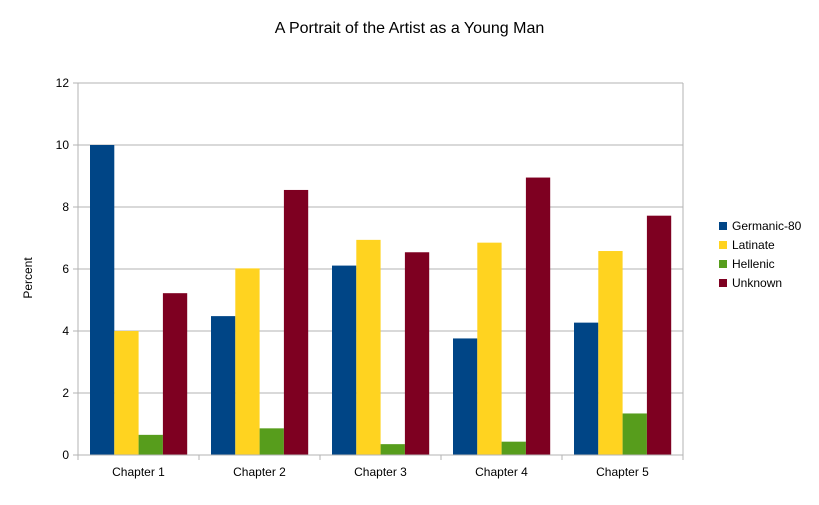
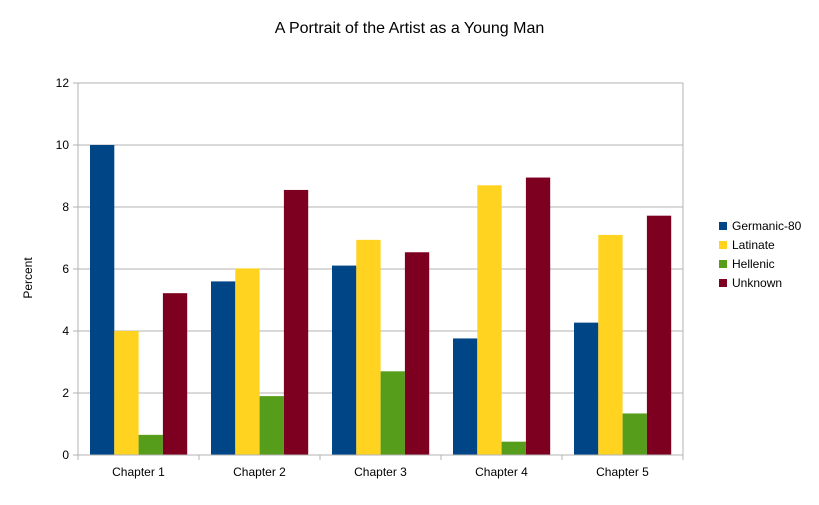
Germanic-80/Chapter 2: 4.5 -> 5.6
Hellenic/Chapter 2: 0.9 -> 1.9
Hellenic/Chapter 3: 0.3 -> 2.7
Latinate/Chapter 4: 6.8 -> 8.7
Latinate/Chapter 5: 6.6 -> 7.1
